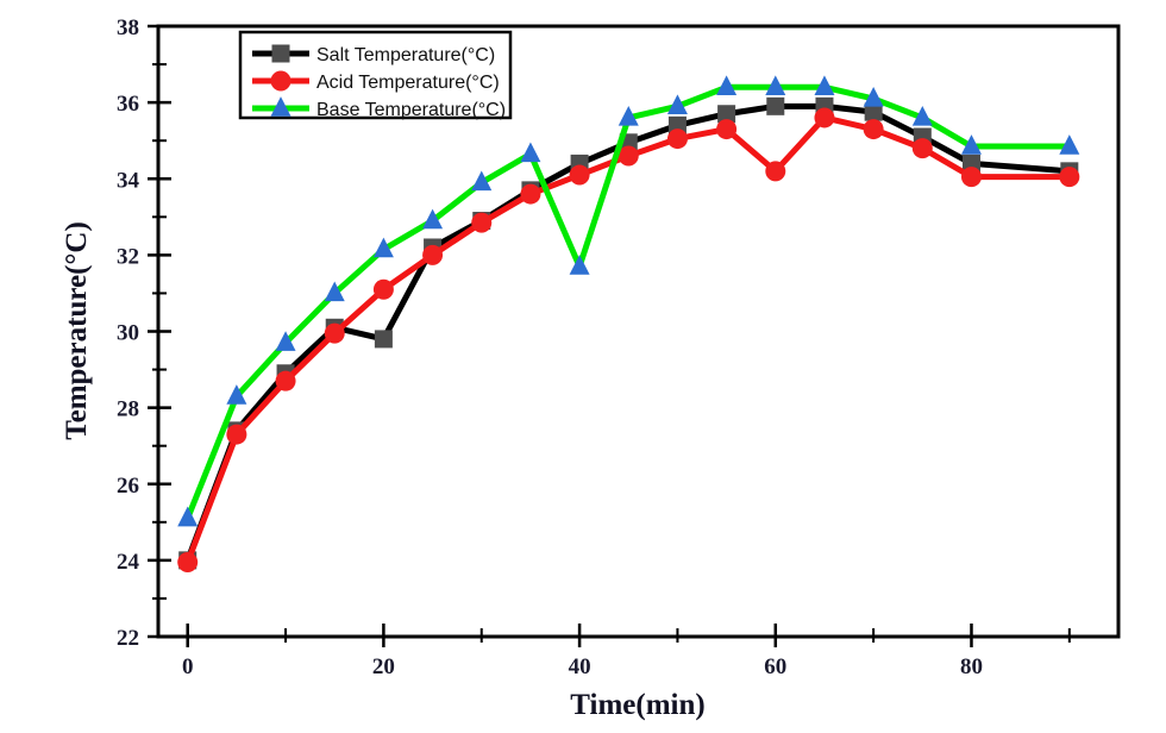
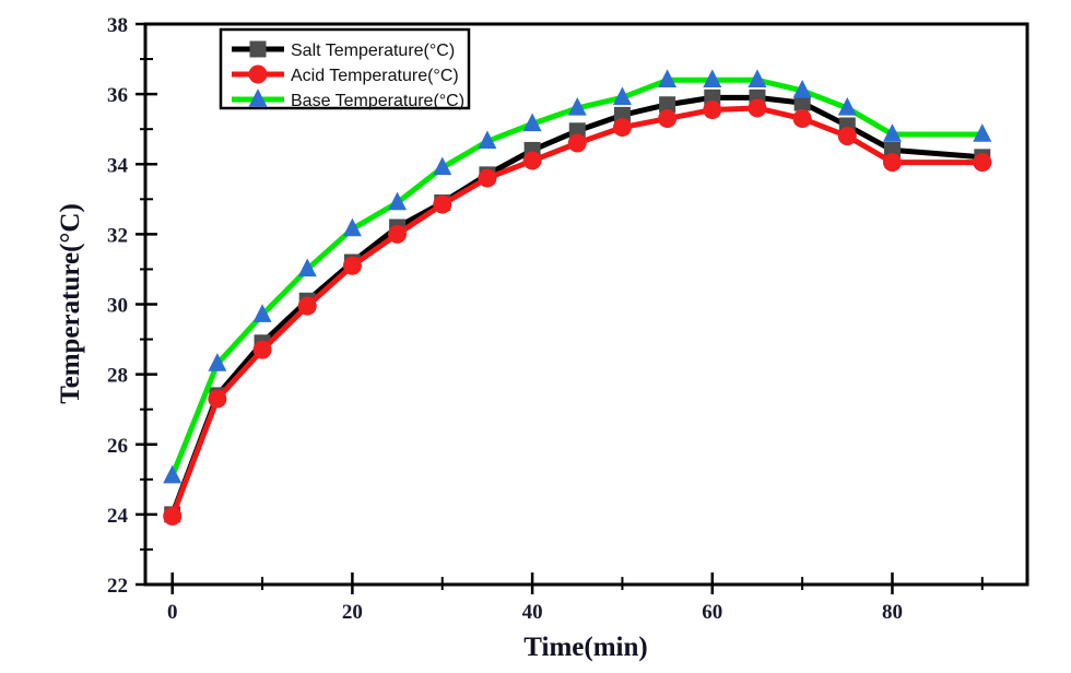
Salt Temperature(°C)/20: 29.8 -> 31.2
Base Temperature(°C)/40: 31.7 -> 35.1
Acid Temperature(°C)/60: 34.2 -> 35.5
